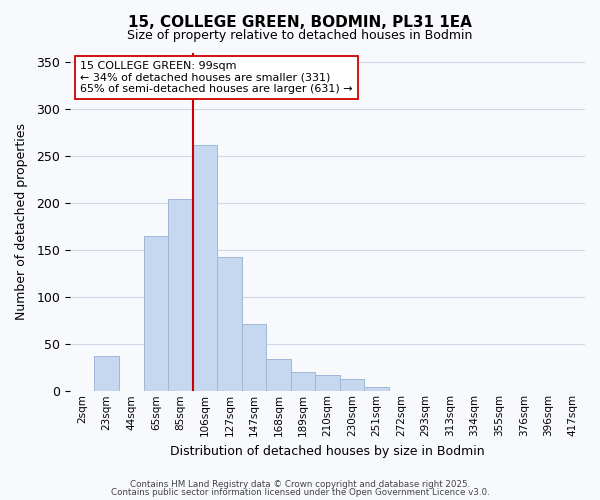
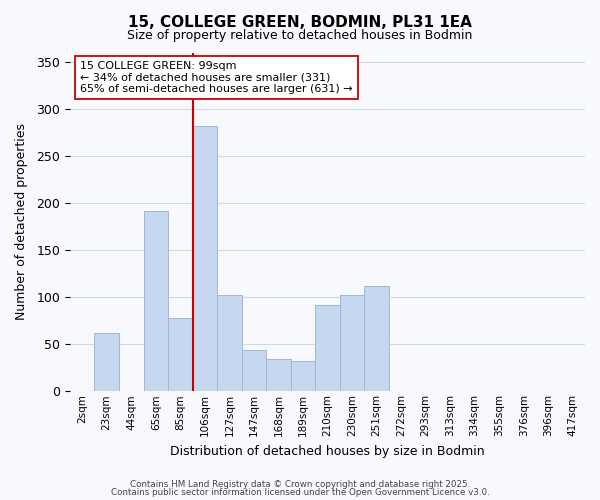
23sqm: 38 -> 62
65sqm: 165 -> 192
85sqm: 204 -> 78
106sqm: 262 -> 282
127sqm: 143 -> 102
147sqm: 71 -> 44
189sqm: 21 -> 32
210sqm: 17 -> 92
230sqm: 13 -> 102
251sqm: 5 -> 112
